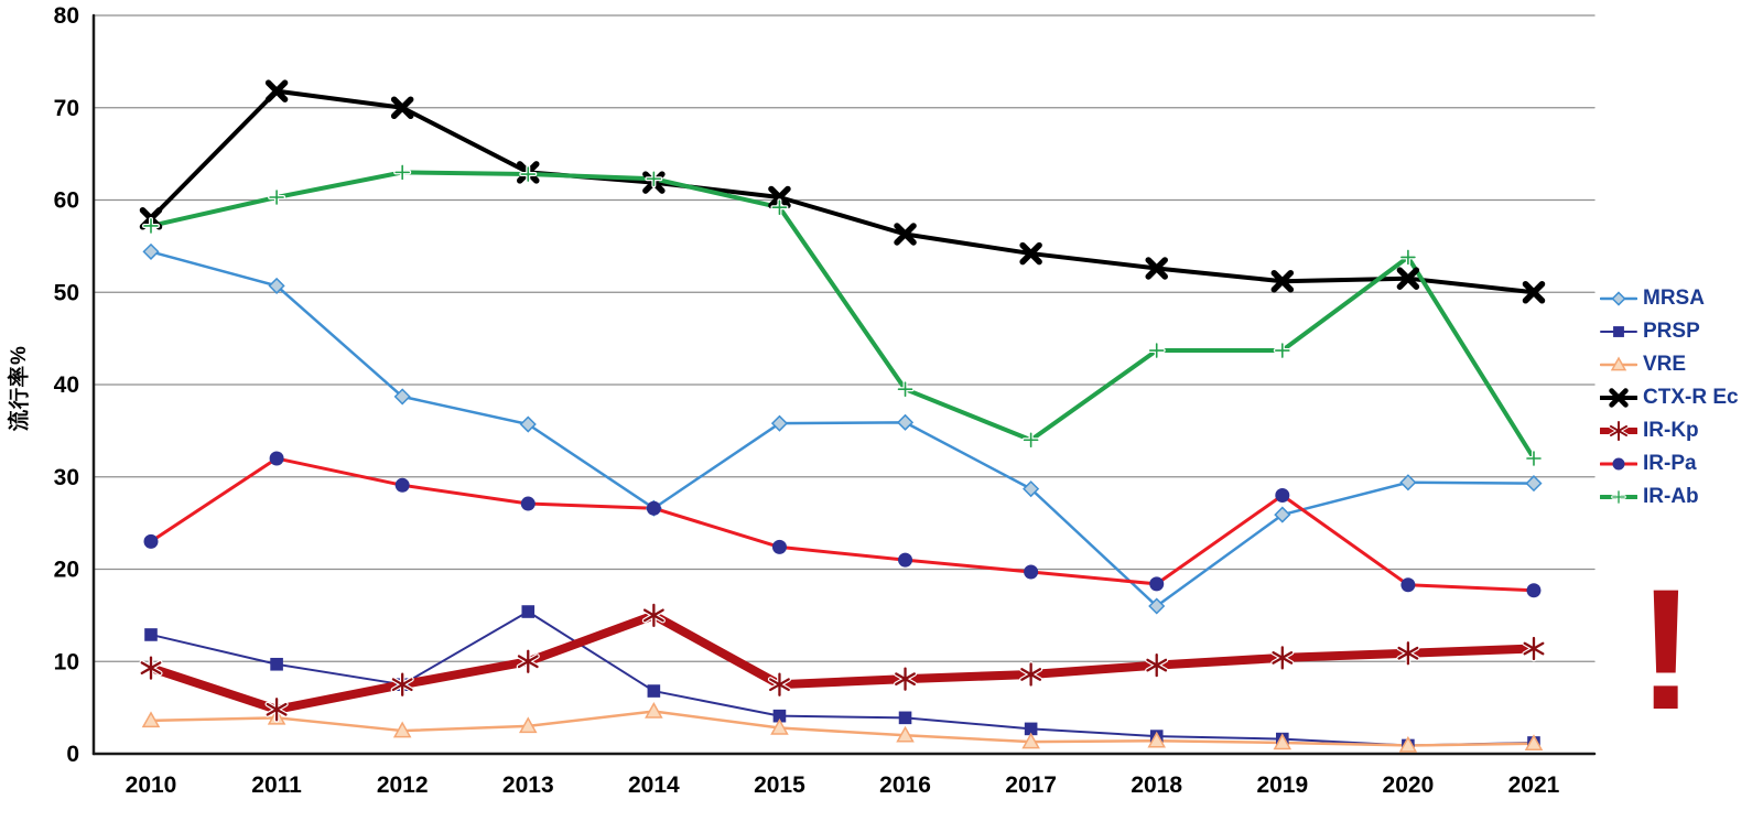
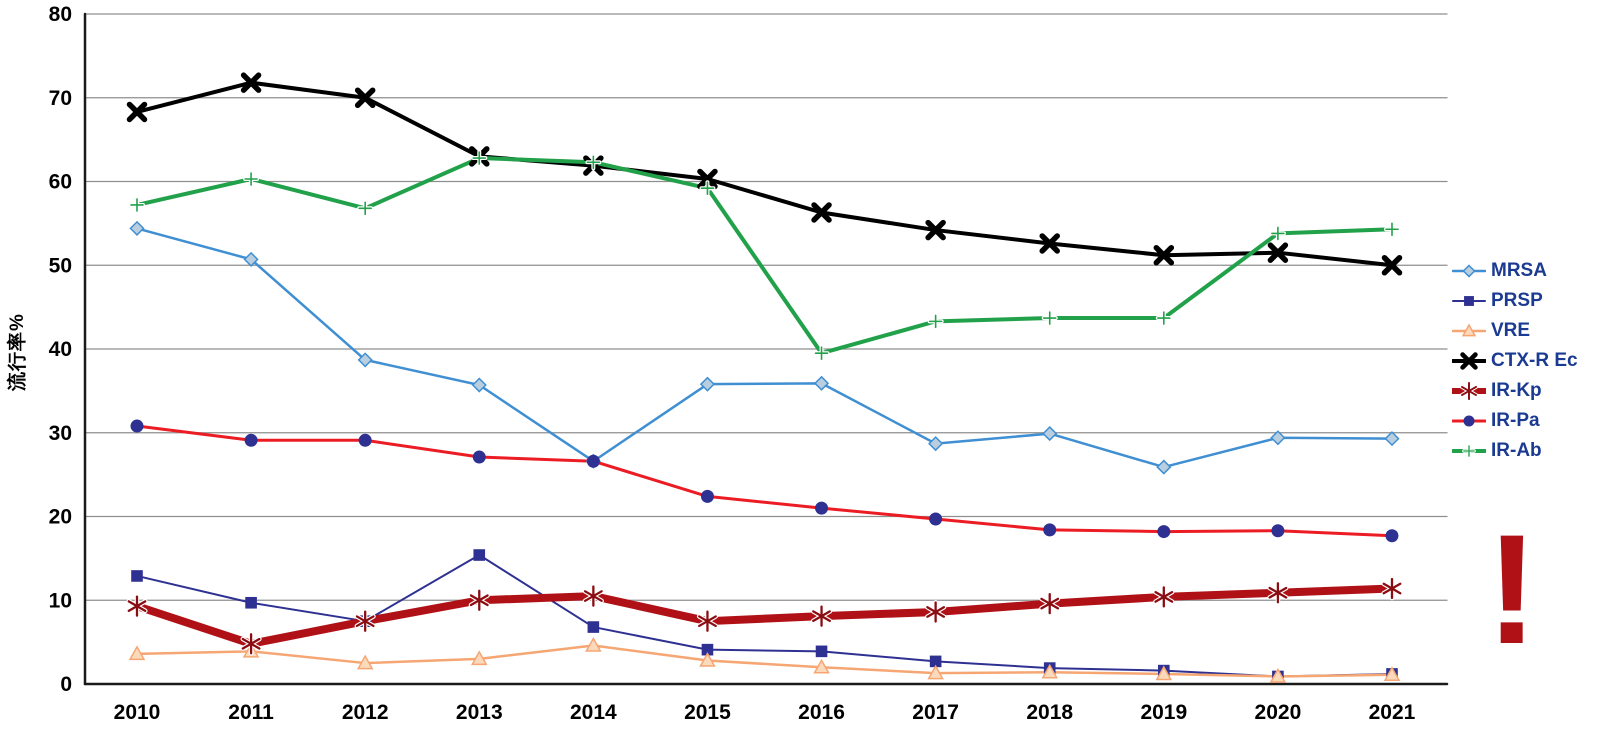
CTX-R Ec/2010: 58 -> 68
IR-Pa/2010: 23 -> 31
IR-Pa/2011: 32 -> 29
IR-Ab/2012: 63 -> 57
IR-Kp/2014: 15 -> 10
IR-Ab/2017: 34 -> 43
MRSA/2018: 16 -> 30
IR-Pa/2019: 28 -> 18
IR-Ab/2021: 32 -> 54
